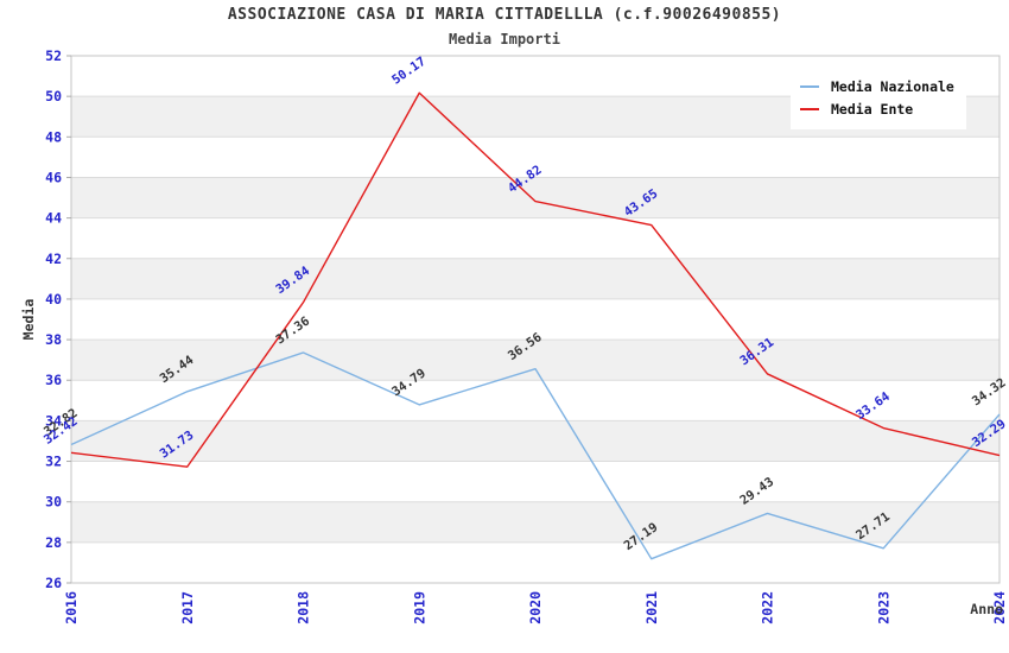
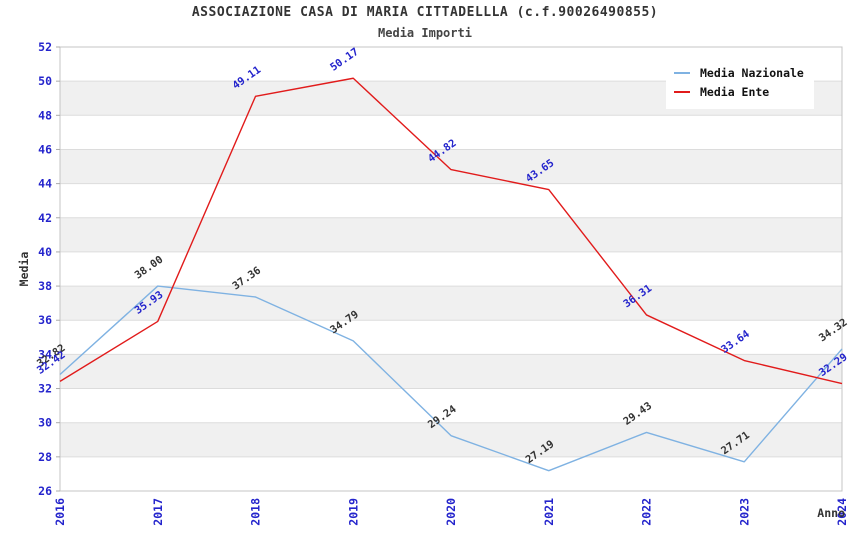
Media Nazionale/2017: 35.44 -> 38.00
Media Ente/2017: 31.73 -> 35.93
Media Ente/2018: 39.84 -> 49.11
Media Nazionale/2020: 36.56 -> 29.24
